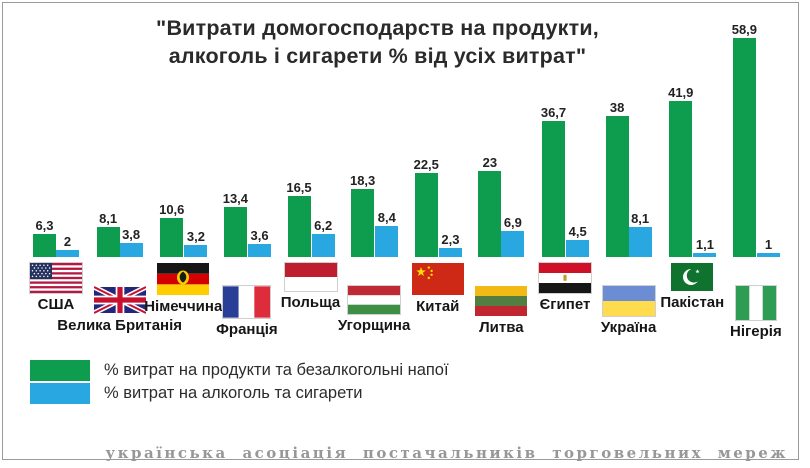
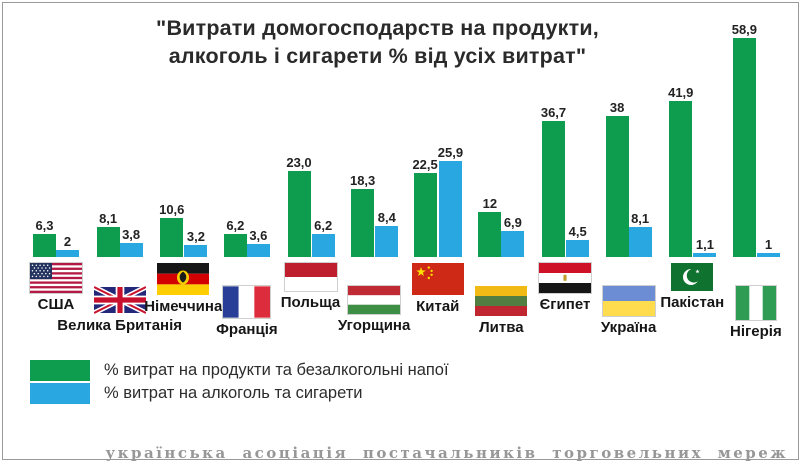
% витрат на продукти та безалкогольні напої/Франція: 13,4 -> 6,2
% витрат на продукти та безалкогольні напої/Польща: 16,5 -> 23,0
% витрат на алкоголь та сигарети/Китай: 2,3 -> 25,9
% витрат на продукти та безалкогольні напої/Литва: 23 -> 12
